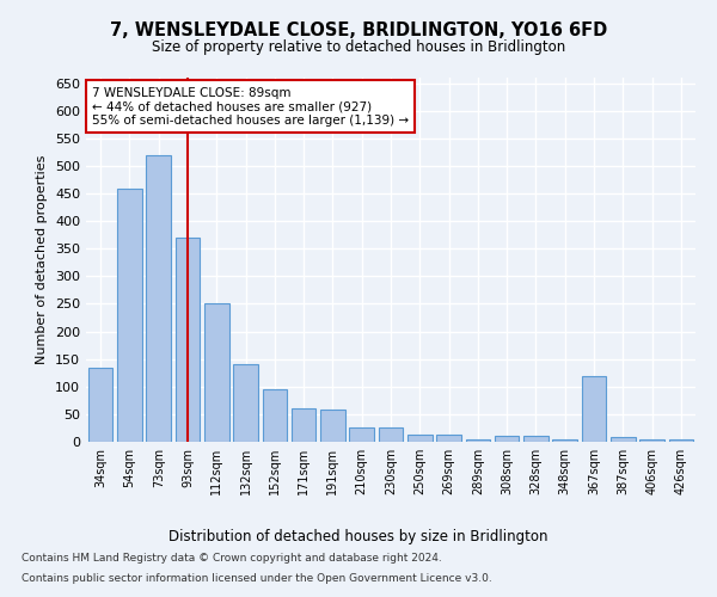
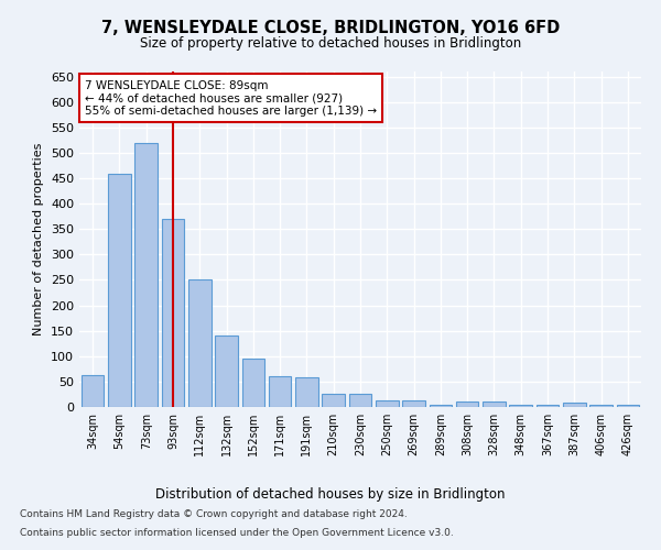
34sqm: 135 -> 63
367sqm: 120 -> 5
